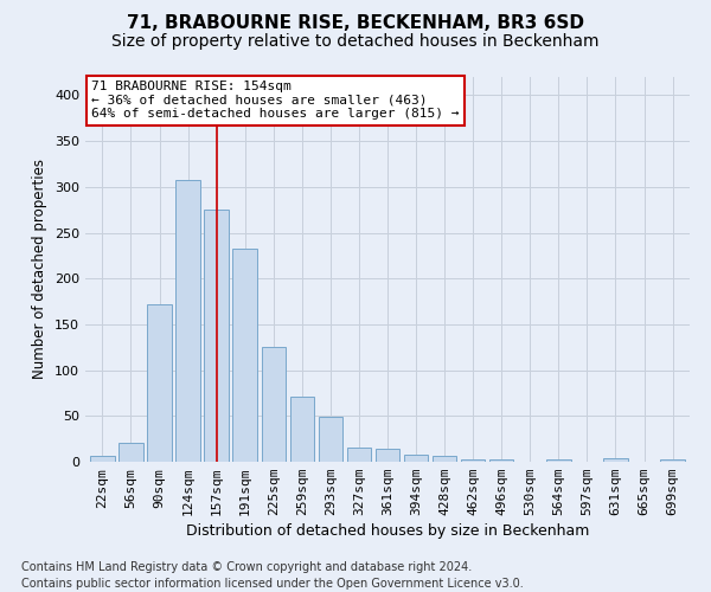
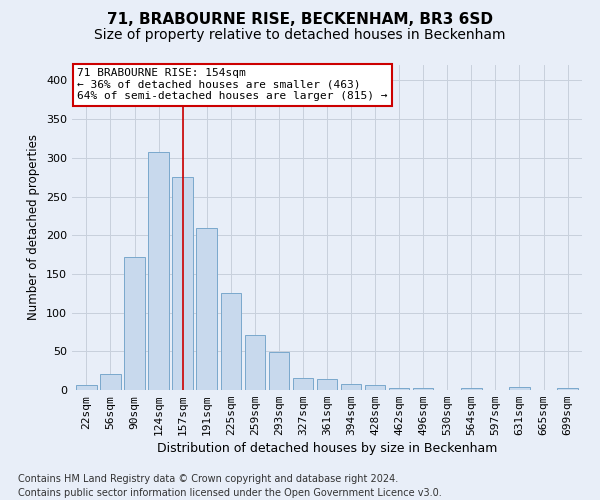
191sqm: 232 -> 210
